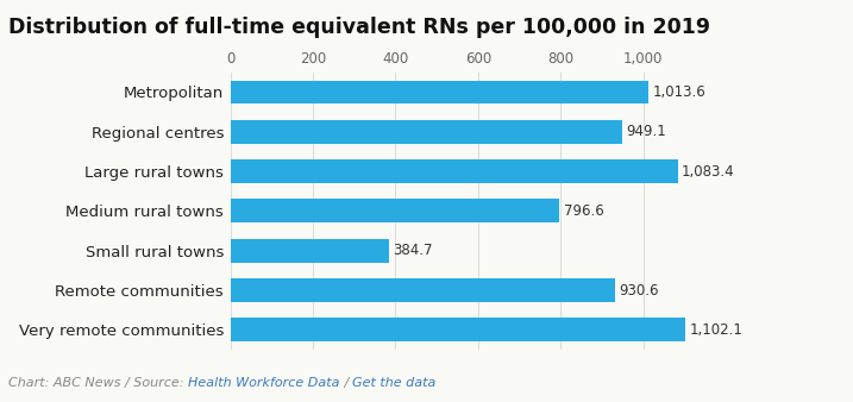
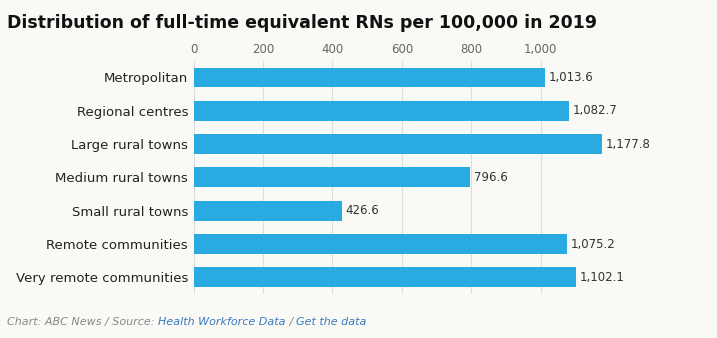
Regional centres: 949.1 -> 1,082.7
Large rural towns: 1,083.4 -> 1,177.8
Small rural towns: 384.7 -> 426.6
Remote communities: 930.6 -> 1,075.2
